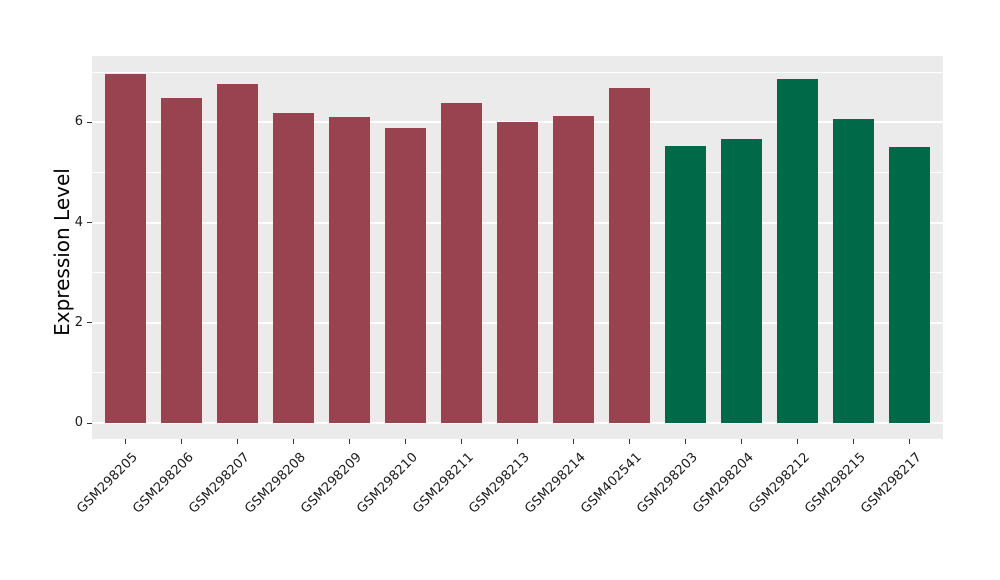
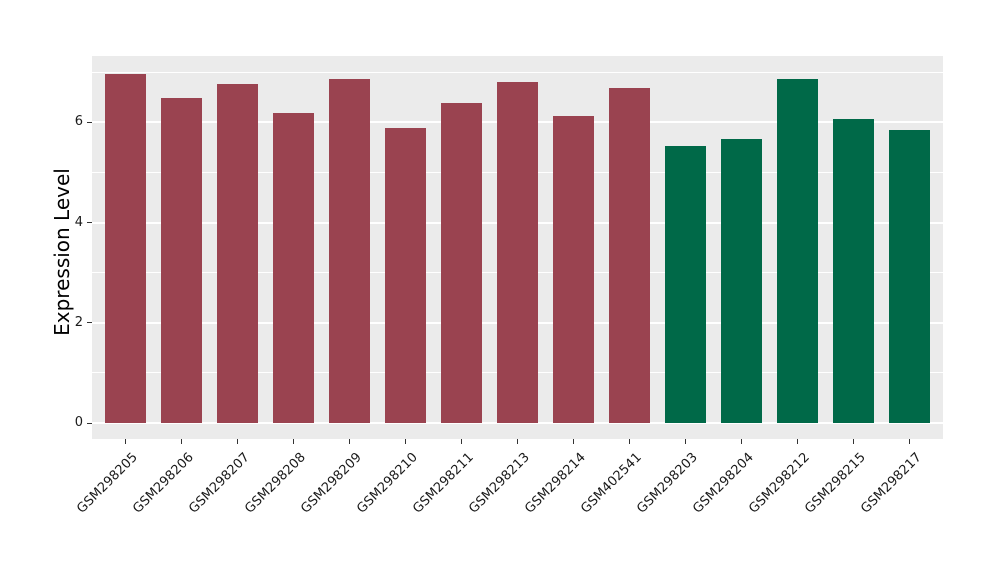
GSM298209: 6.1 -> 6.9
GSM298213: 6.0 -> 6.8
GSM298217: 5.5 -> 5.8
